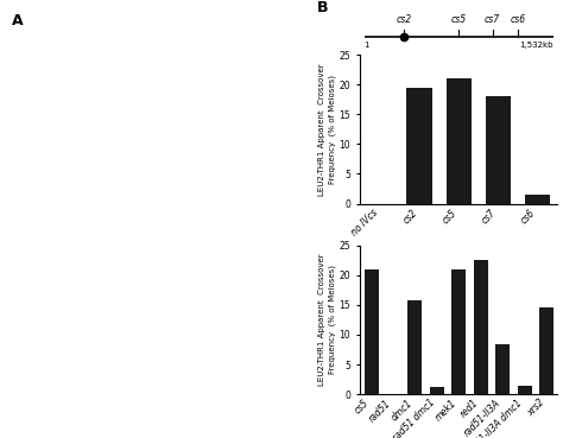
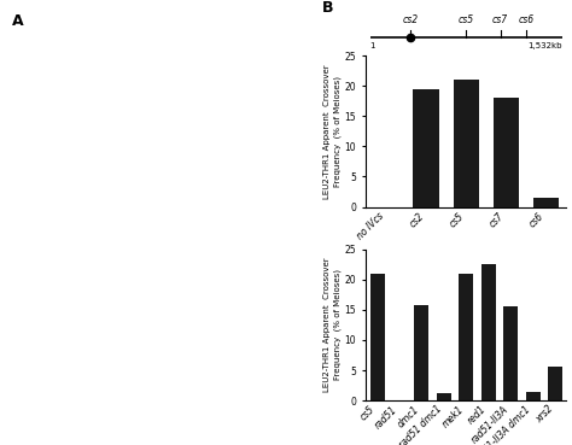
rad51-II3A: 8.4 -> 15.5
xrs2: 14.6 -> 5.5
